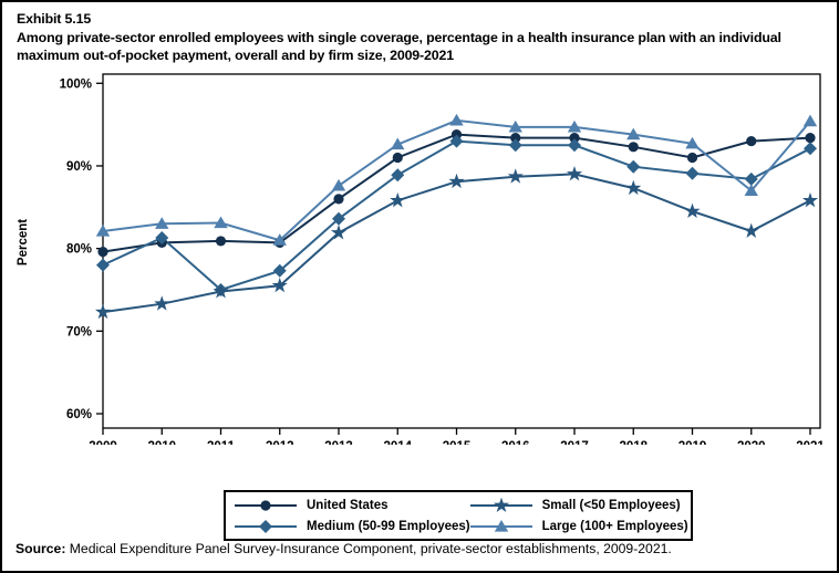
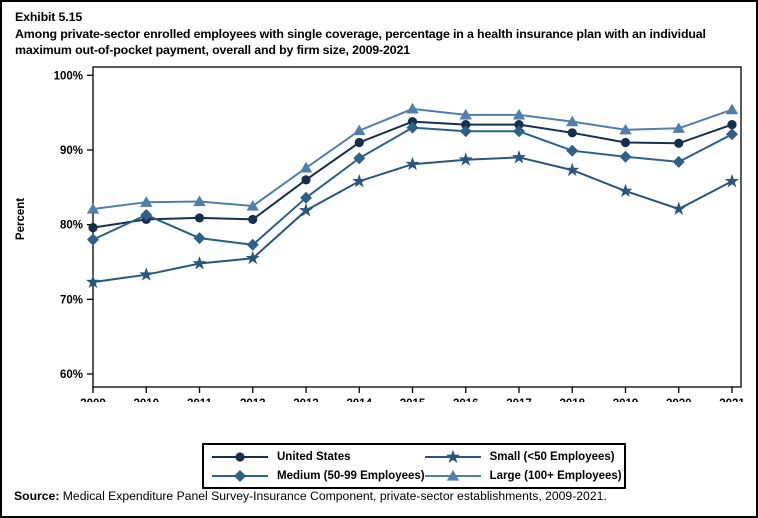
Medium (50-99 Employees)/2011: 75% -> 78%
Large (100+ Employees)/2012: 81% -> 82%
United States/2020: 93% -> 91%
Large (100+ Employees)/2020: 87% -> 93%
